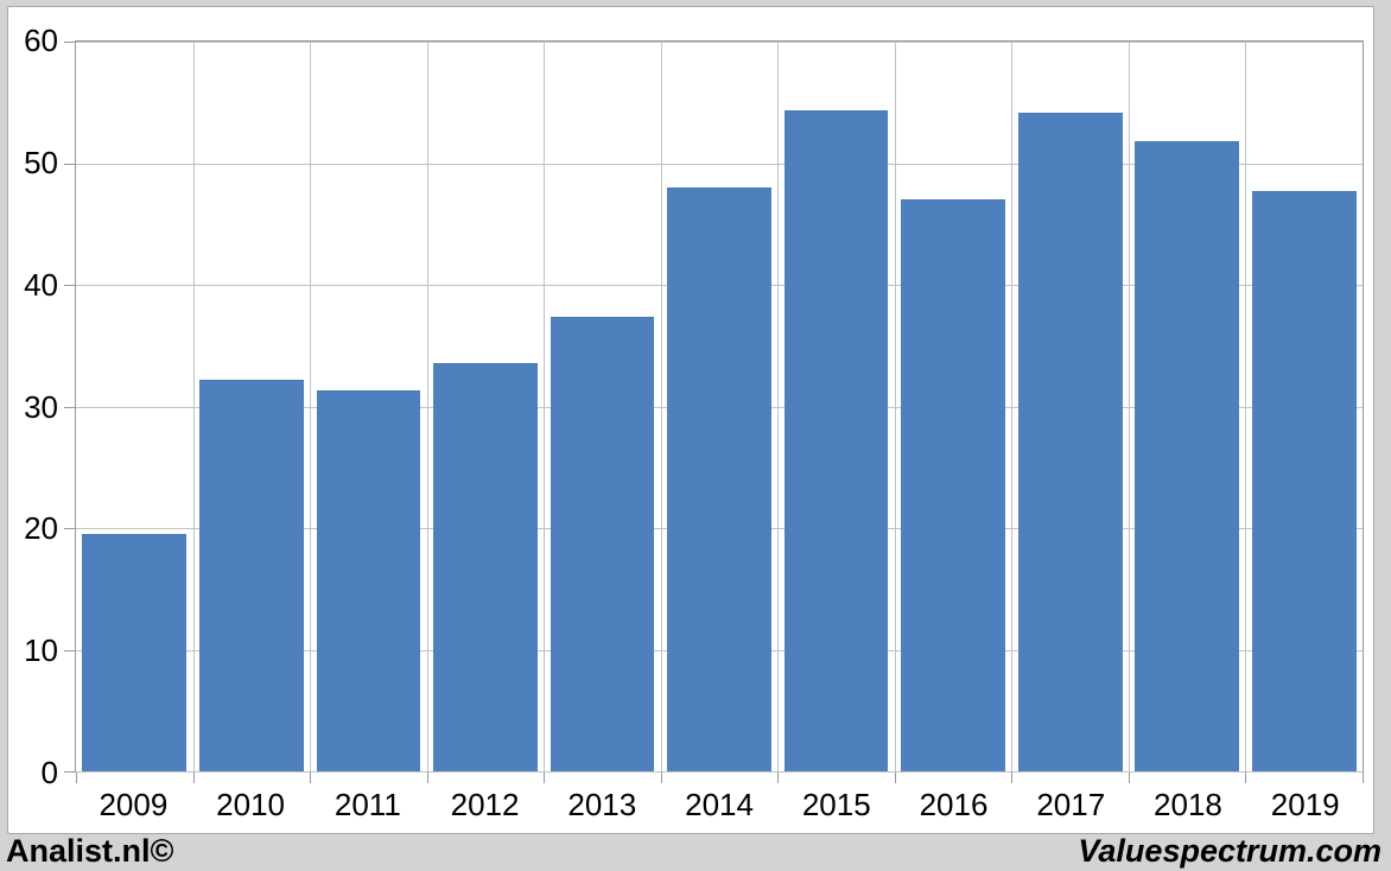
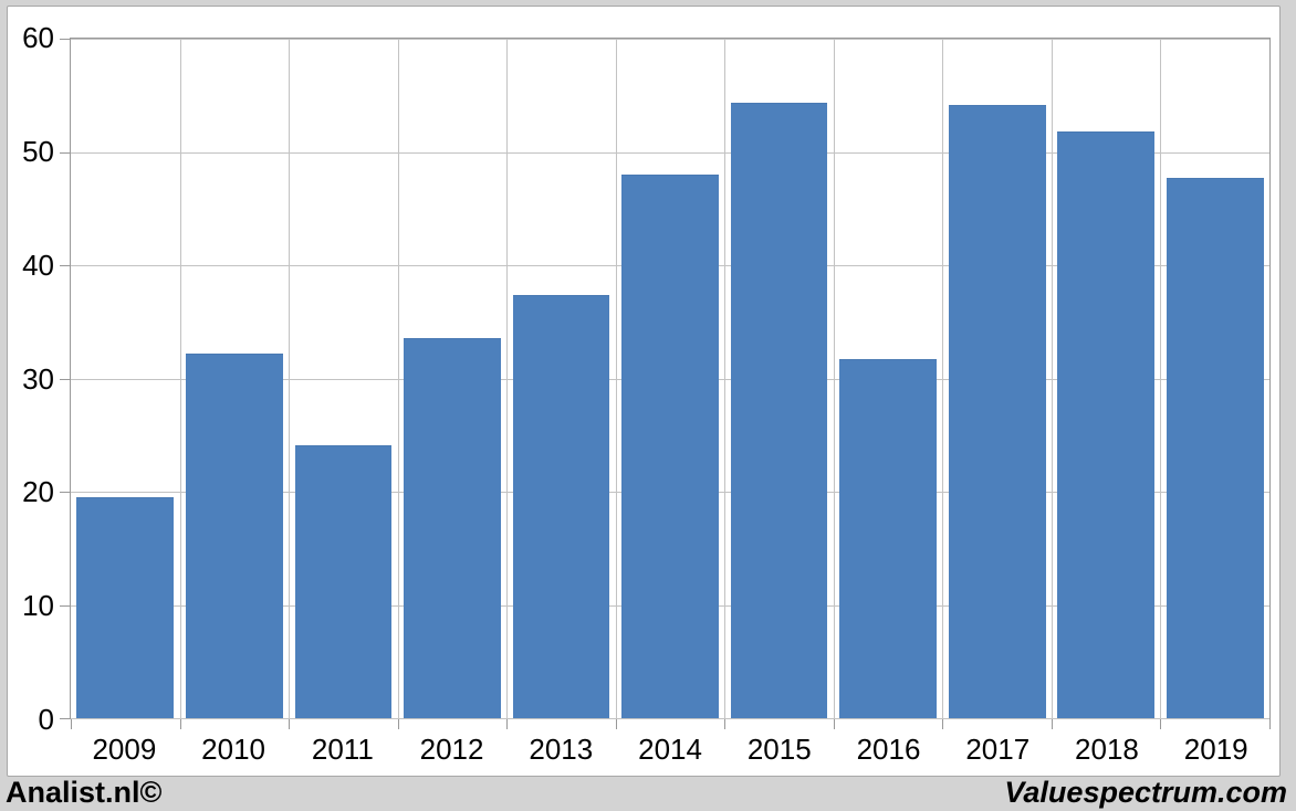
2011: 31.3 -> 24.1
2016: 47.0 -> 31.7
